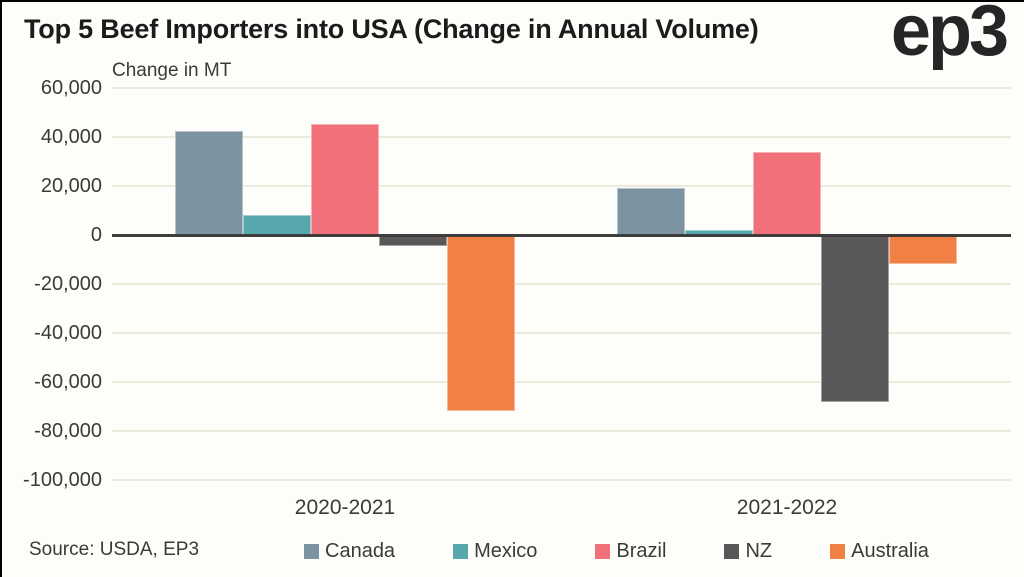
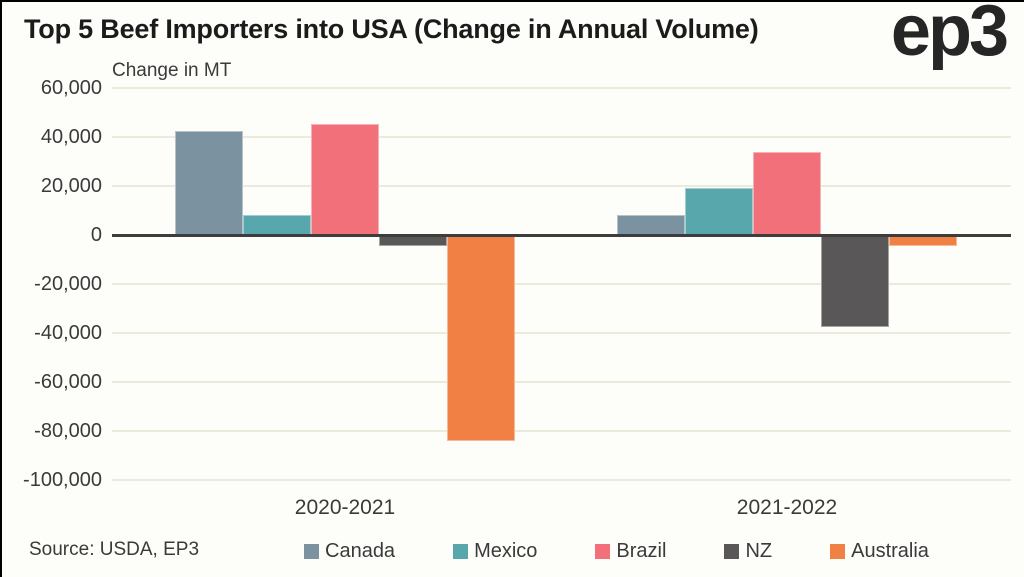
Australia/2020-2021: -72000 -> -84000
Canada/2021-2022: 19000 -> 8000
Mexico/2021-2022: 2000 -> 19000
NZ/2021-2022: -68000 -> -38000
Australia/2021-2022: -12000 -> -4000
